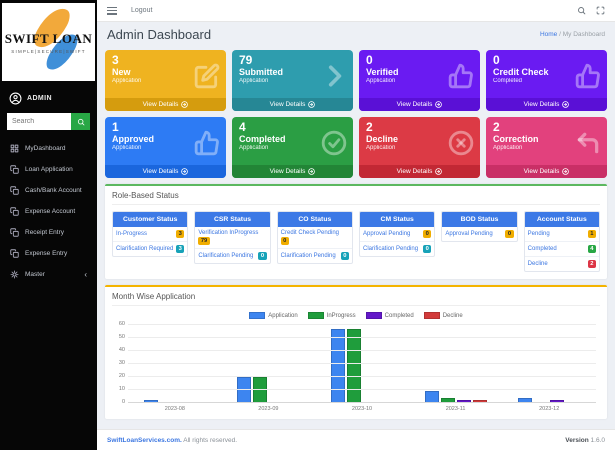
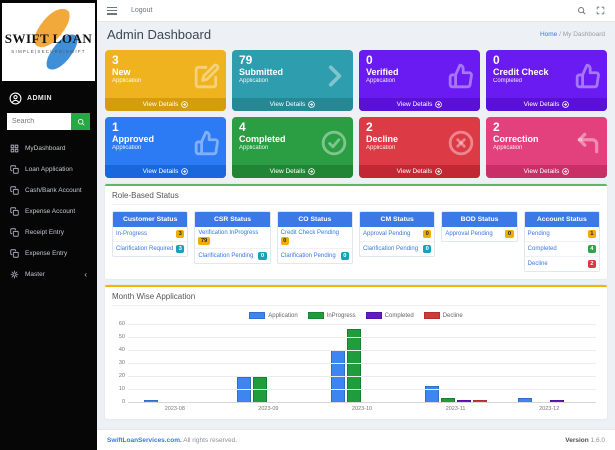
Application/2023-10: 57 -> 41
Application/2023-11: 9 -> 13
